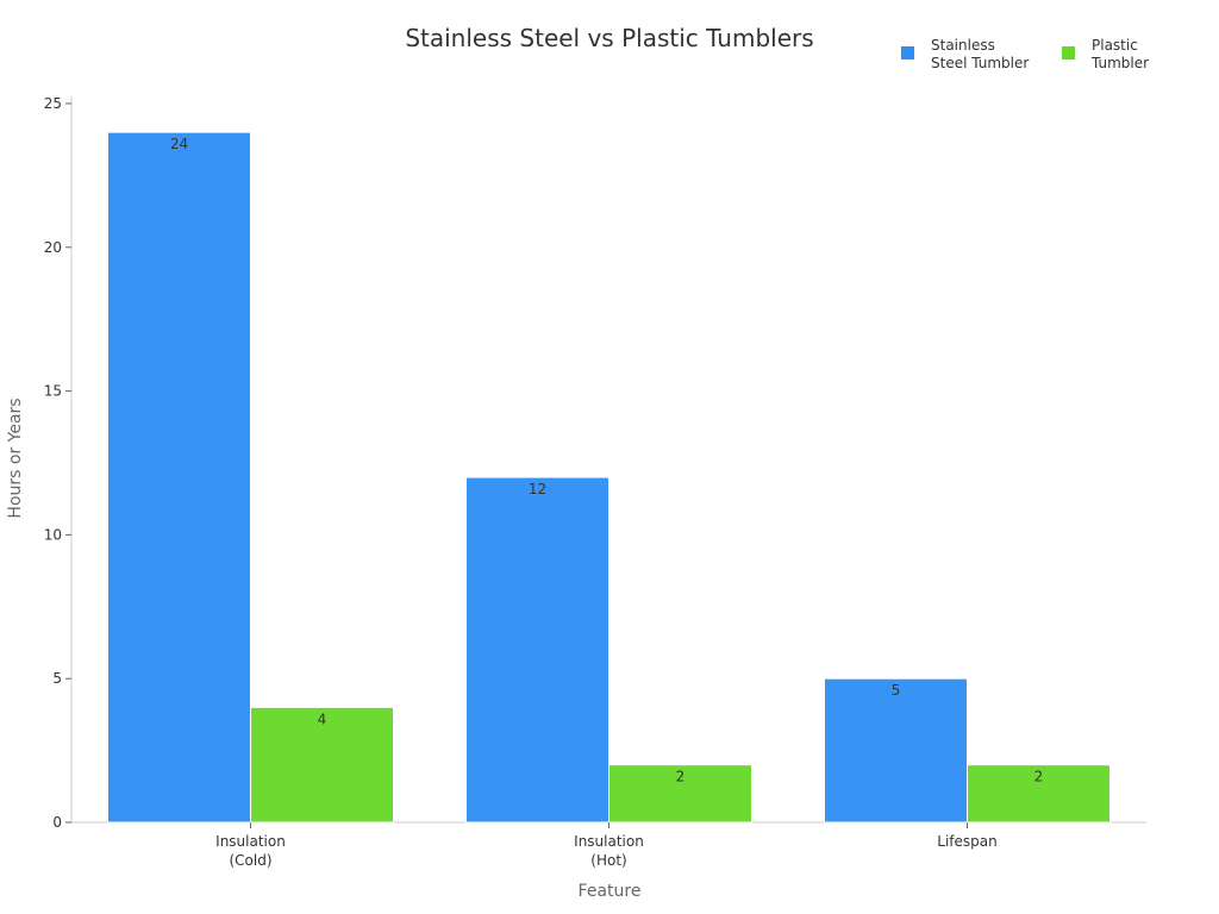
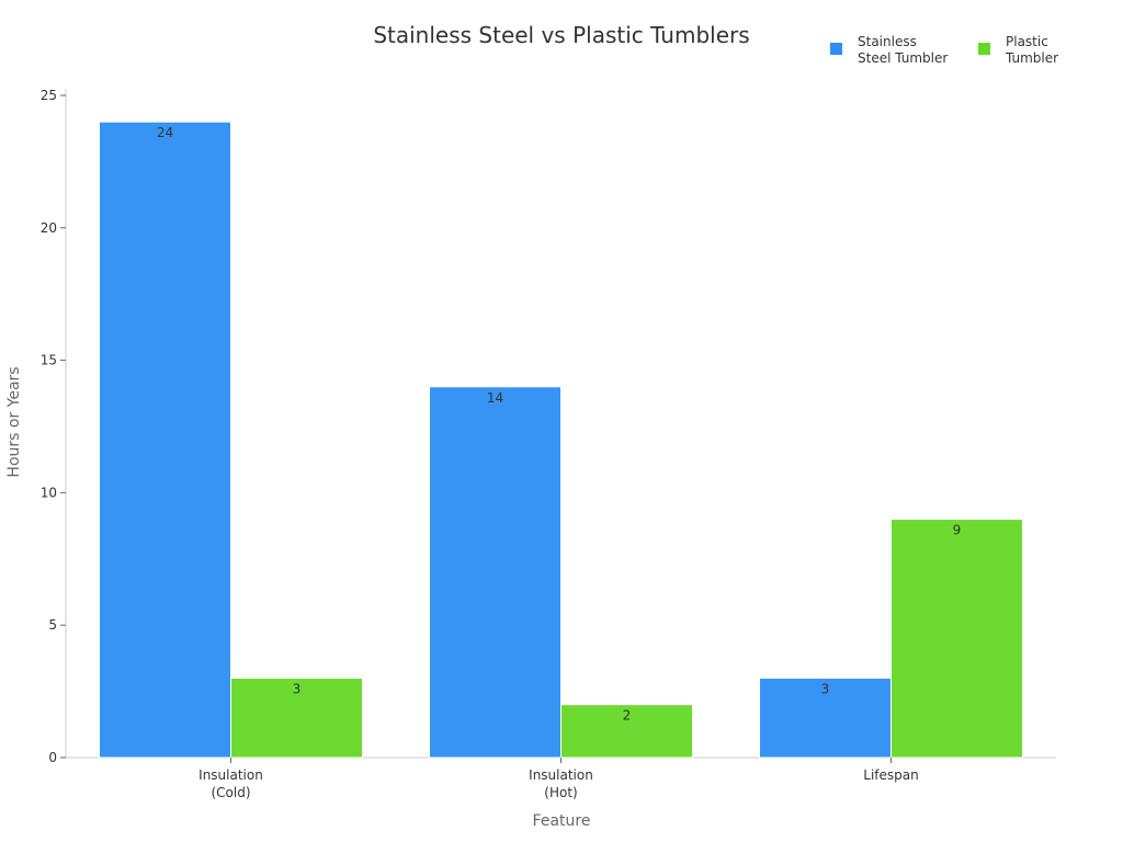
Plastic Tumbler/Insulation (Cold): 4 -> 3
Stainless Steel Tumbler/Insulation (Hot): 12 -> 14
Stainless Steel Tumbler/Lifespan: 5 -> 3
Plastic Tumbler/Lifespan: 2 -> 9
